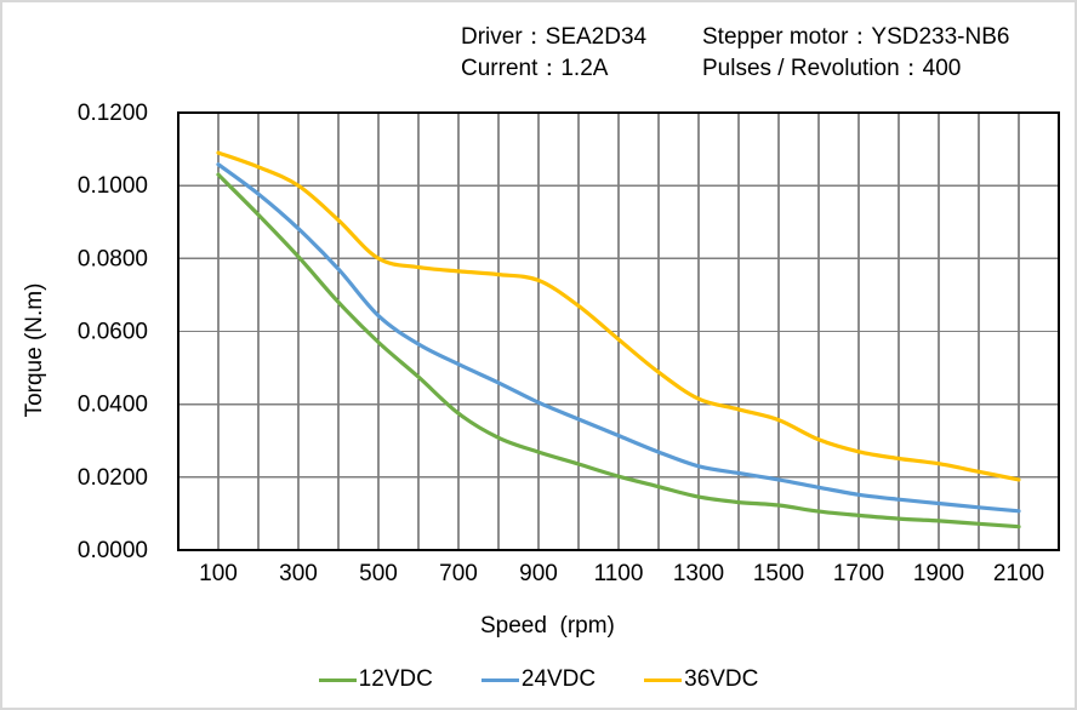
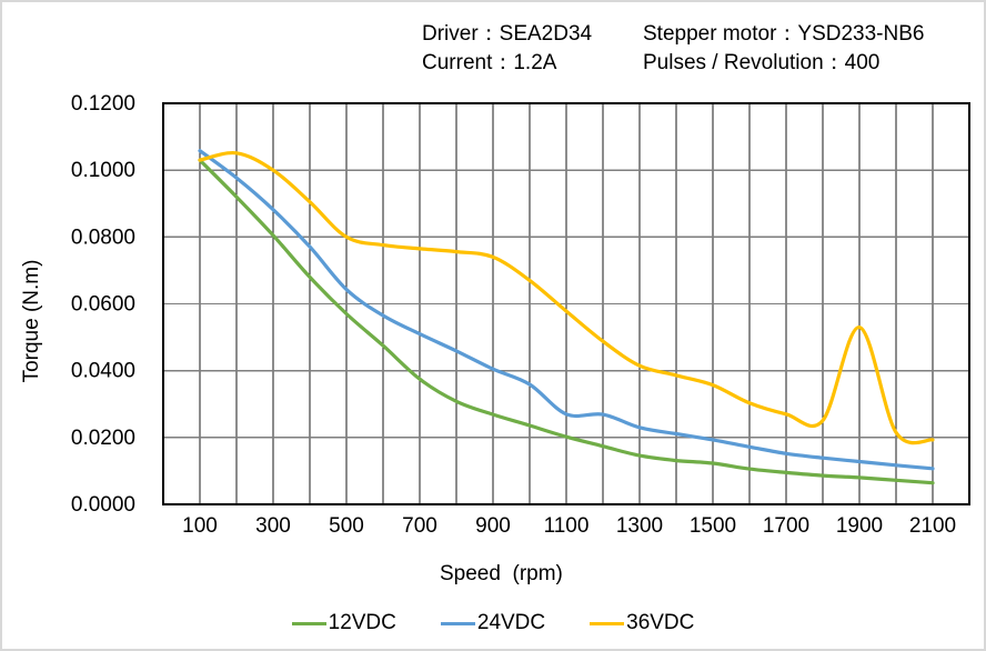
36VDC/100: 0.109 -> 0.103
24VDC/1100: 0.031 -> 0.027
36VDC/1900: 0.024 -> 0.053
